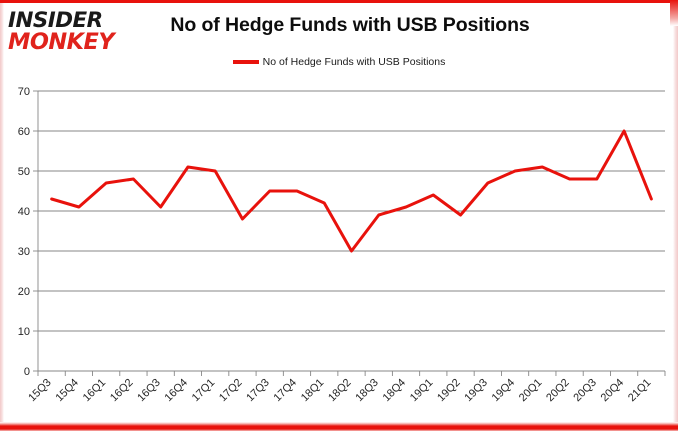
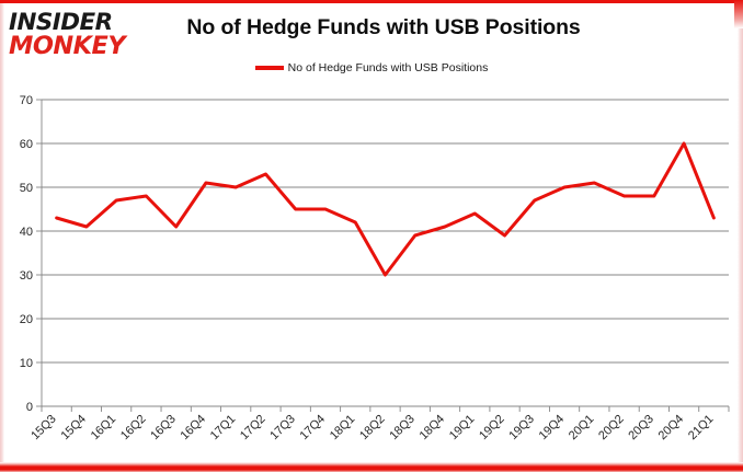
17Q2: 38 -> 53
